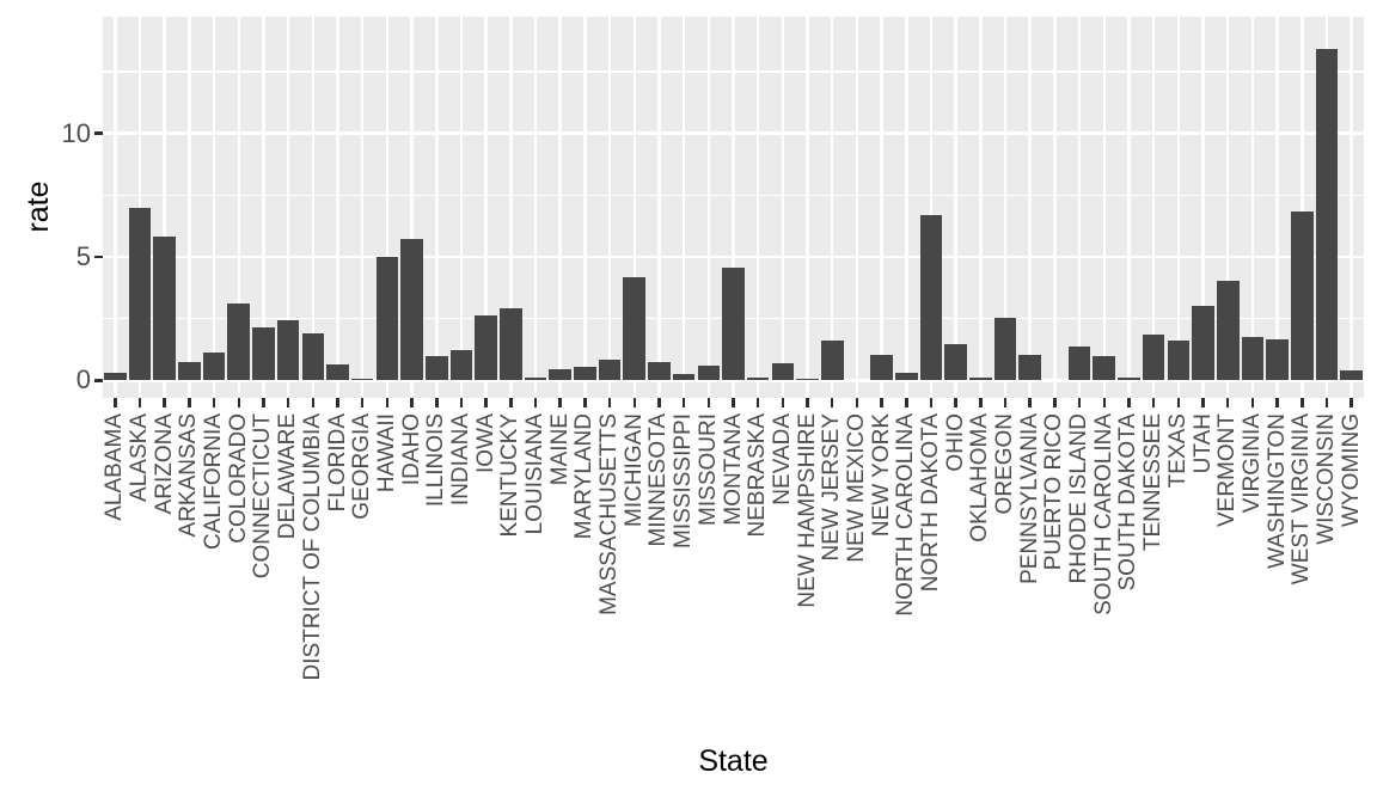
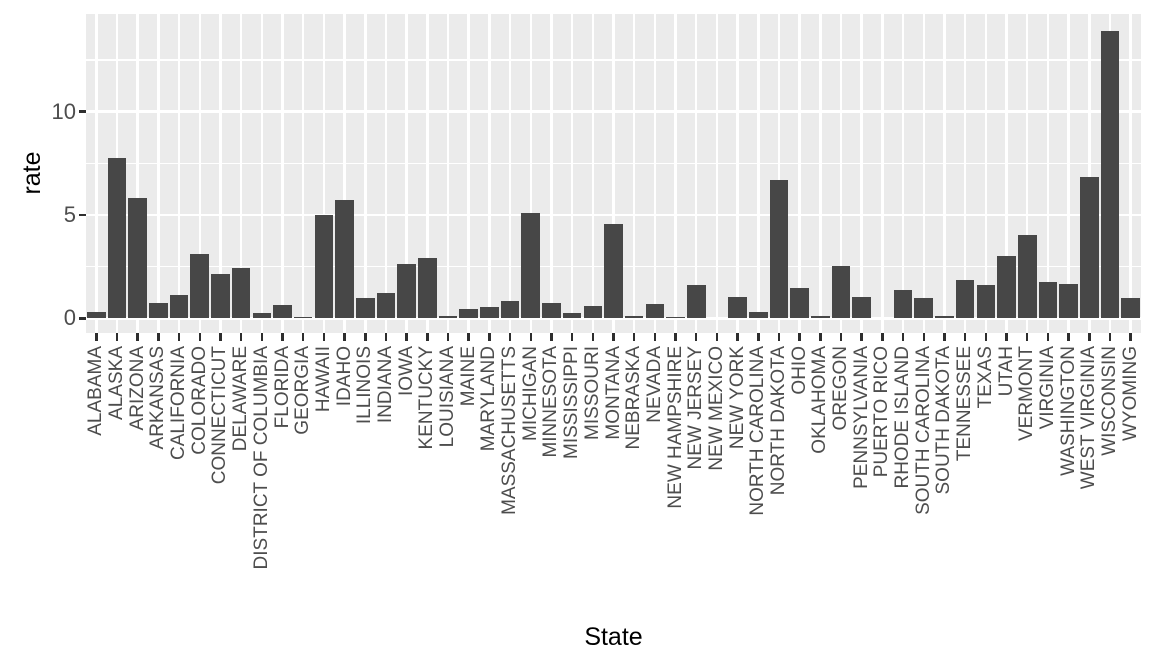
ALASKA: 7.0 -> 7.8
DISTRICT OF COLUMBIA: 1.9 -> 0.2
MICHIGAN: 4.2 -> 5.1
WISCONSIN: 13.4 -> 13.9
WYOMING: 0.4 -> 1.0
